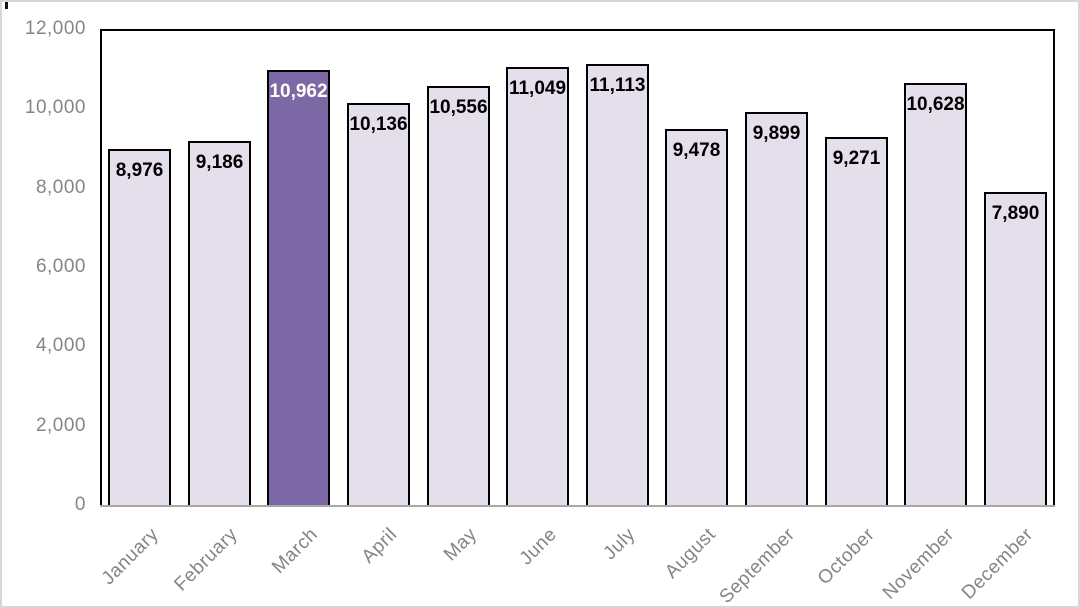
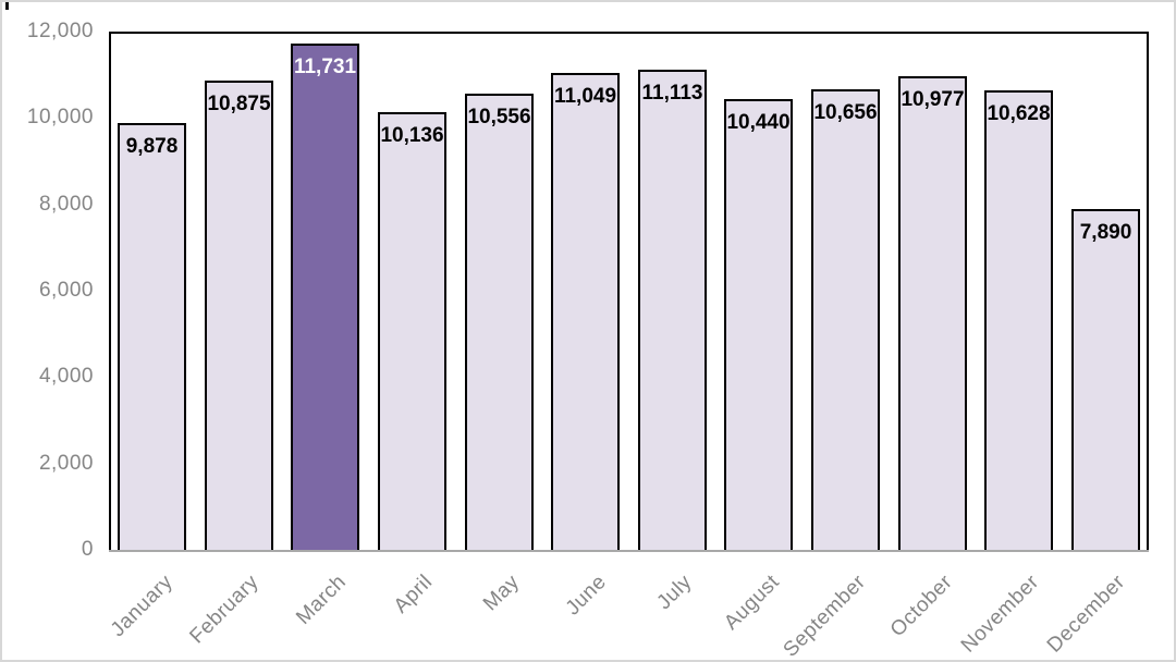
January: 8,976 -> 9,878
February: 9,186 -> 10,875
March: 10,962 -> 11,731
August: 9,478 -> 10,440
September: 9,899 -> 10,656
October: 9,271 -> 10,977
